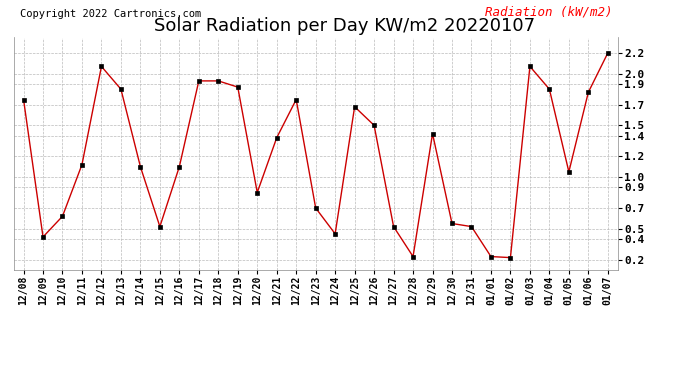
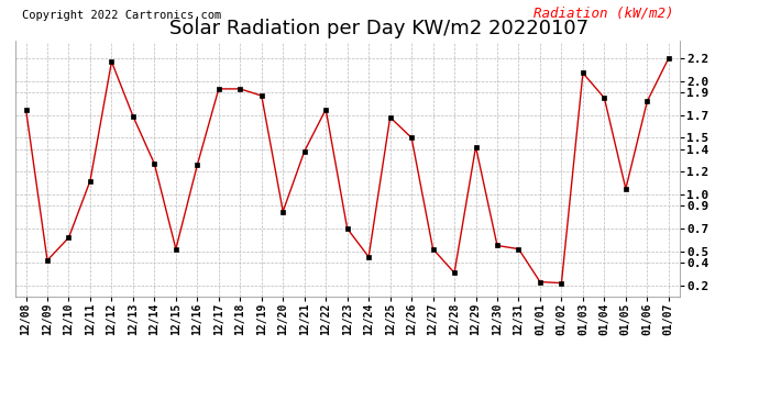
12/12: 2.07 -> 2.17
12/13: 1.85 -> 1.69
12/14: 1.10 -> 1.27
12/16: 1.10 -> 1.26
12/28: 0.23 -> 0.31
